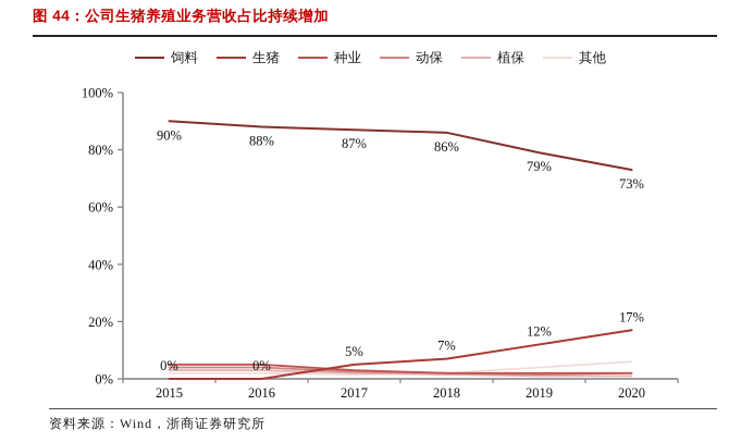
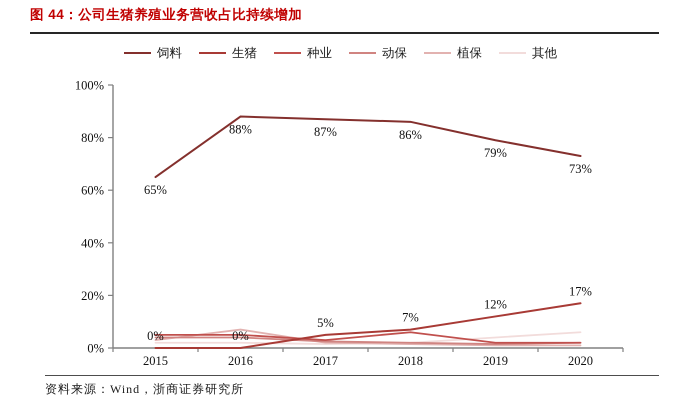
饲料/2015: 90% -> 65%
植保/2016: 3% -> 7%
种业/2018: 2% -> 6%
